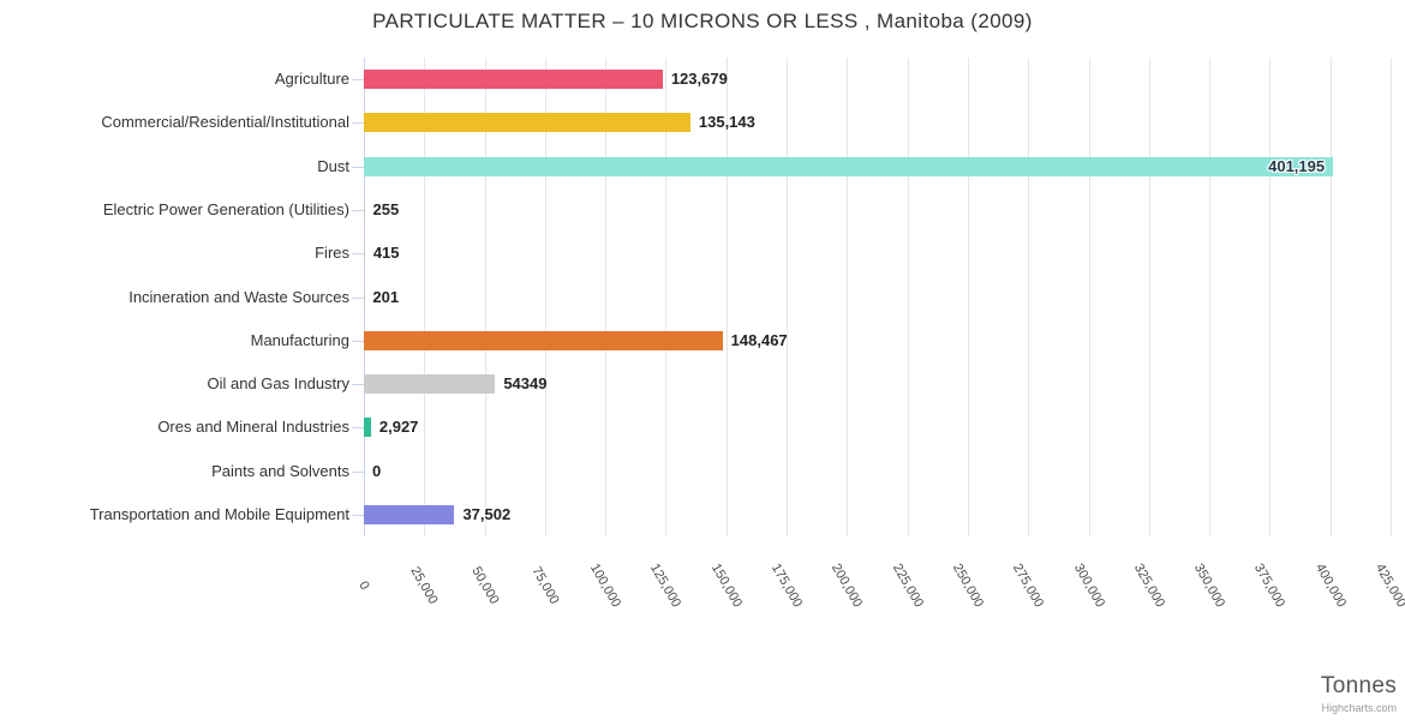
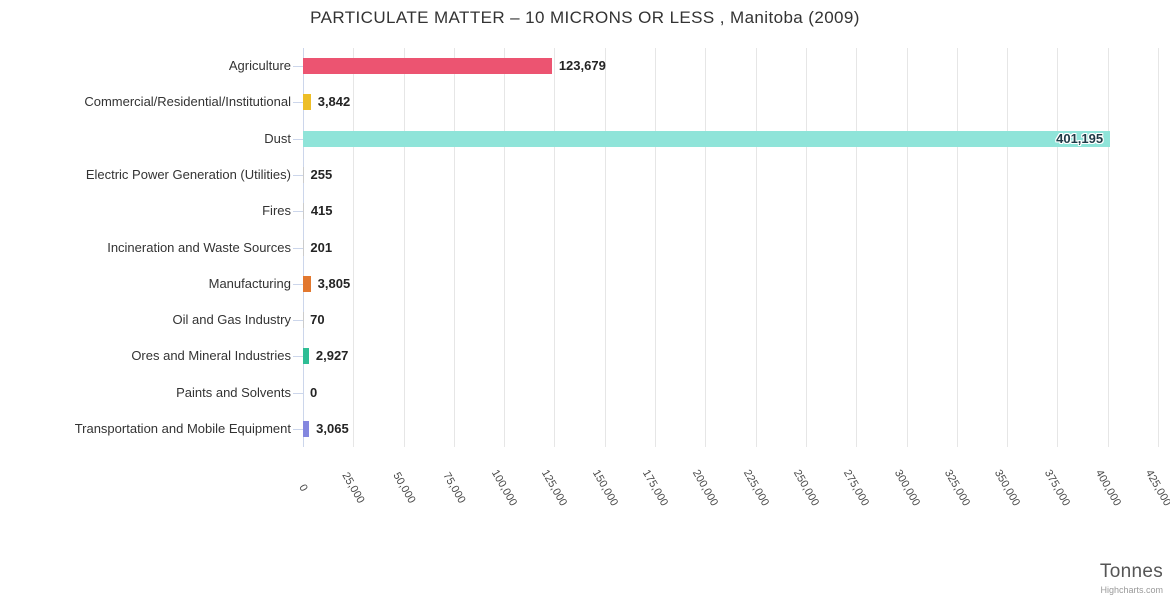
Commercial/Residential/Institutional: 135,143 -> 3,842
Manufacturing: 148,467 -> 3,805
Oil and Gas Industry: 54349 -> 70
Transportation and Mobile Equipment: 37,502 -> 3,065
